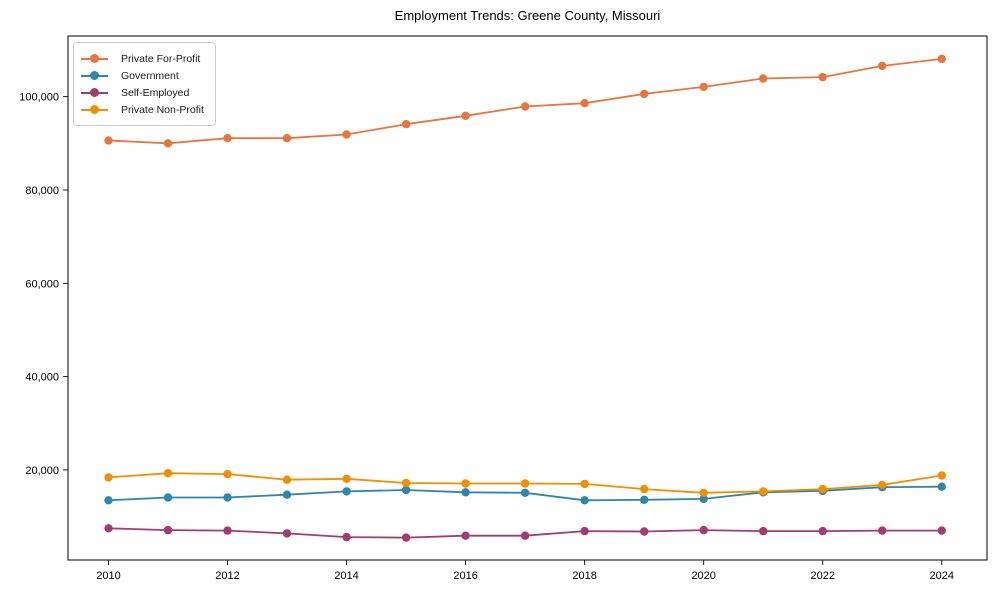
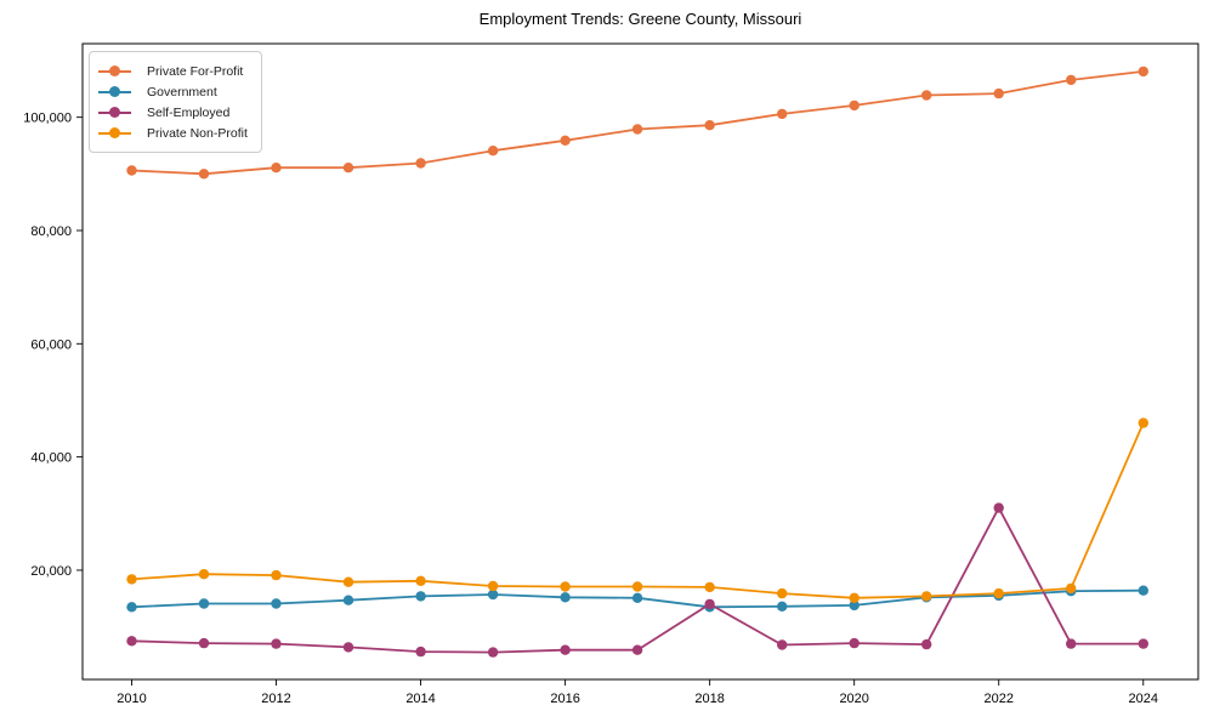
Self-Employed/2018: 7000 -> 14000
Self-Employed/2022: 7000 -> 31000
Private Non-Profit/2024: 19000 -> 46000
